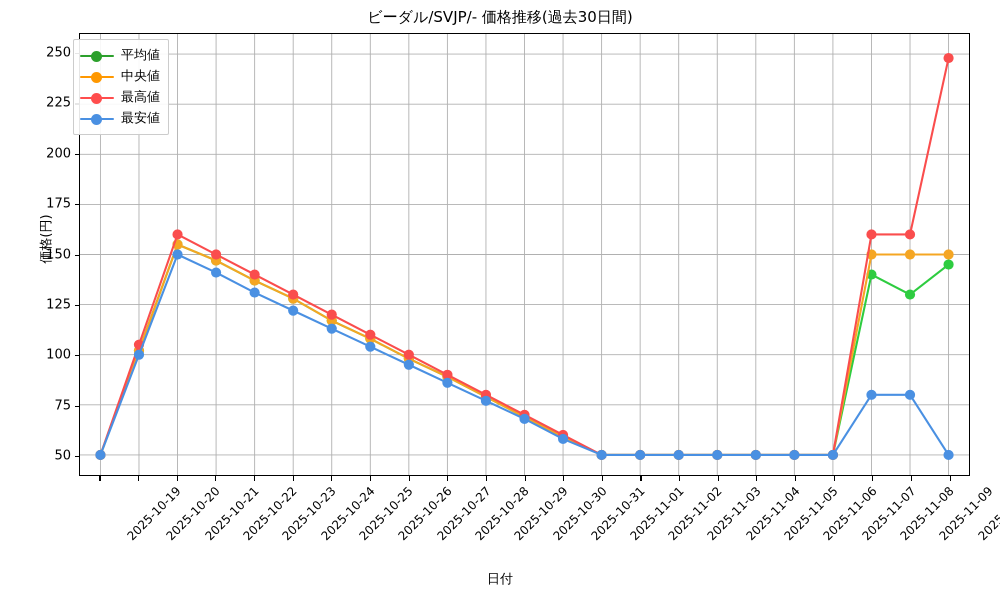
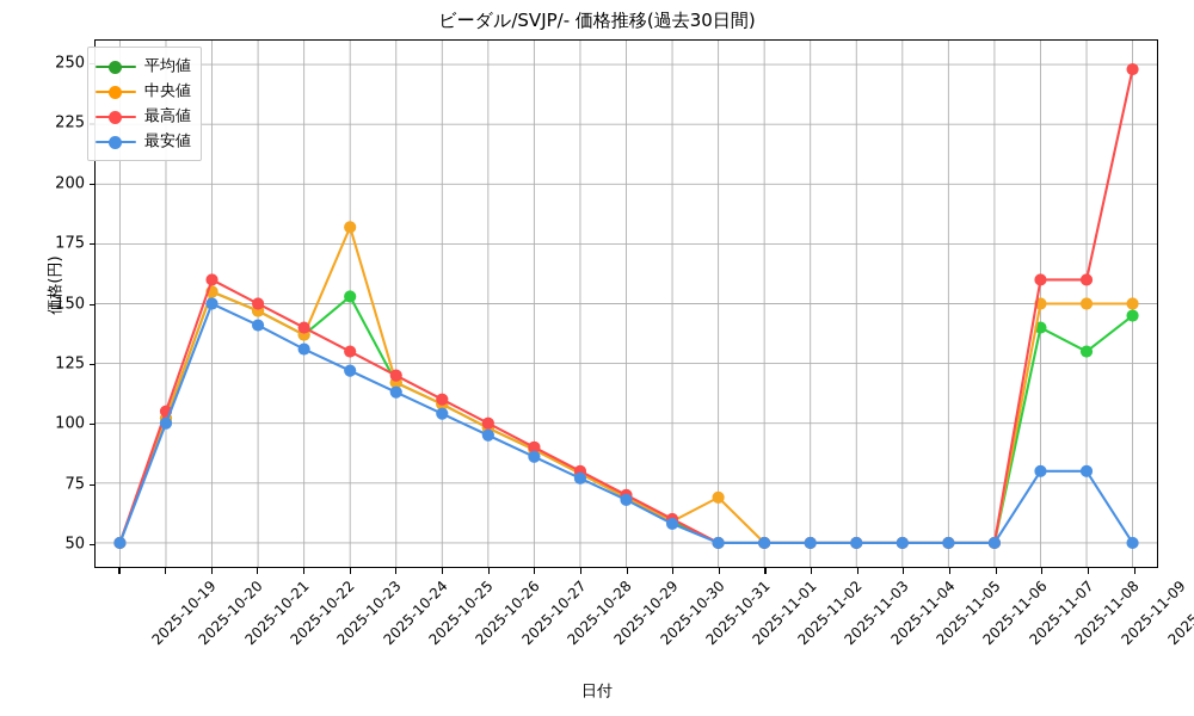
平均値/2025-10-24: 128 -> 153
中央値/2025-10-24: 128 -> 182
中央値/2025-11-01: 50 -> 69
